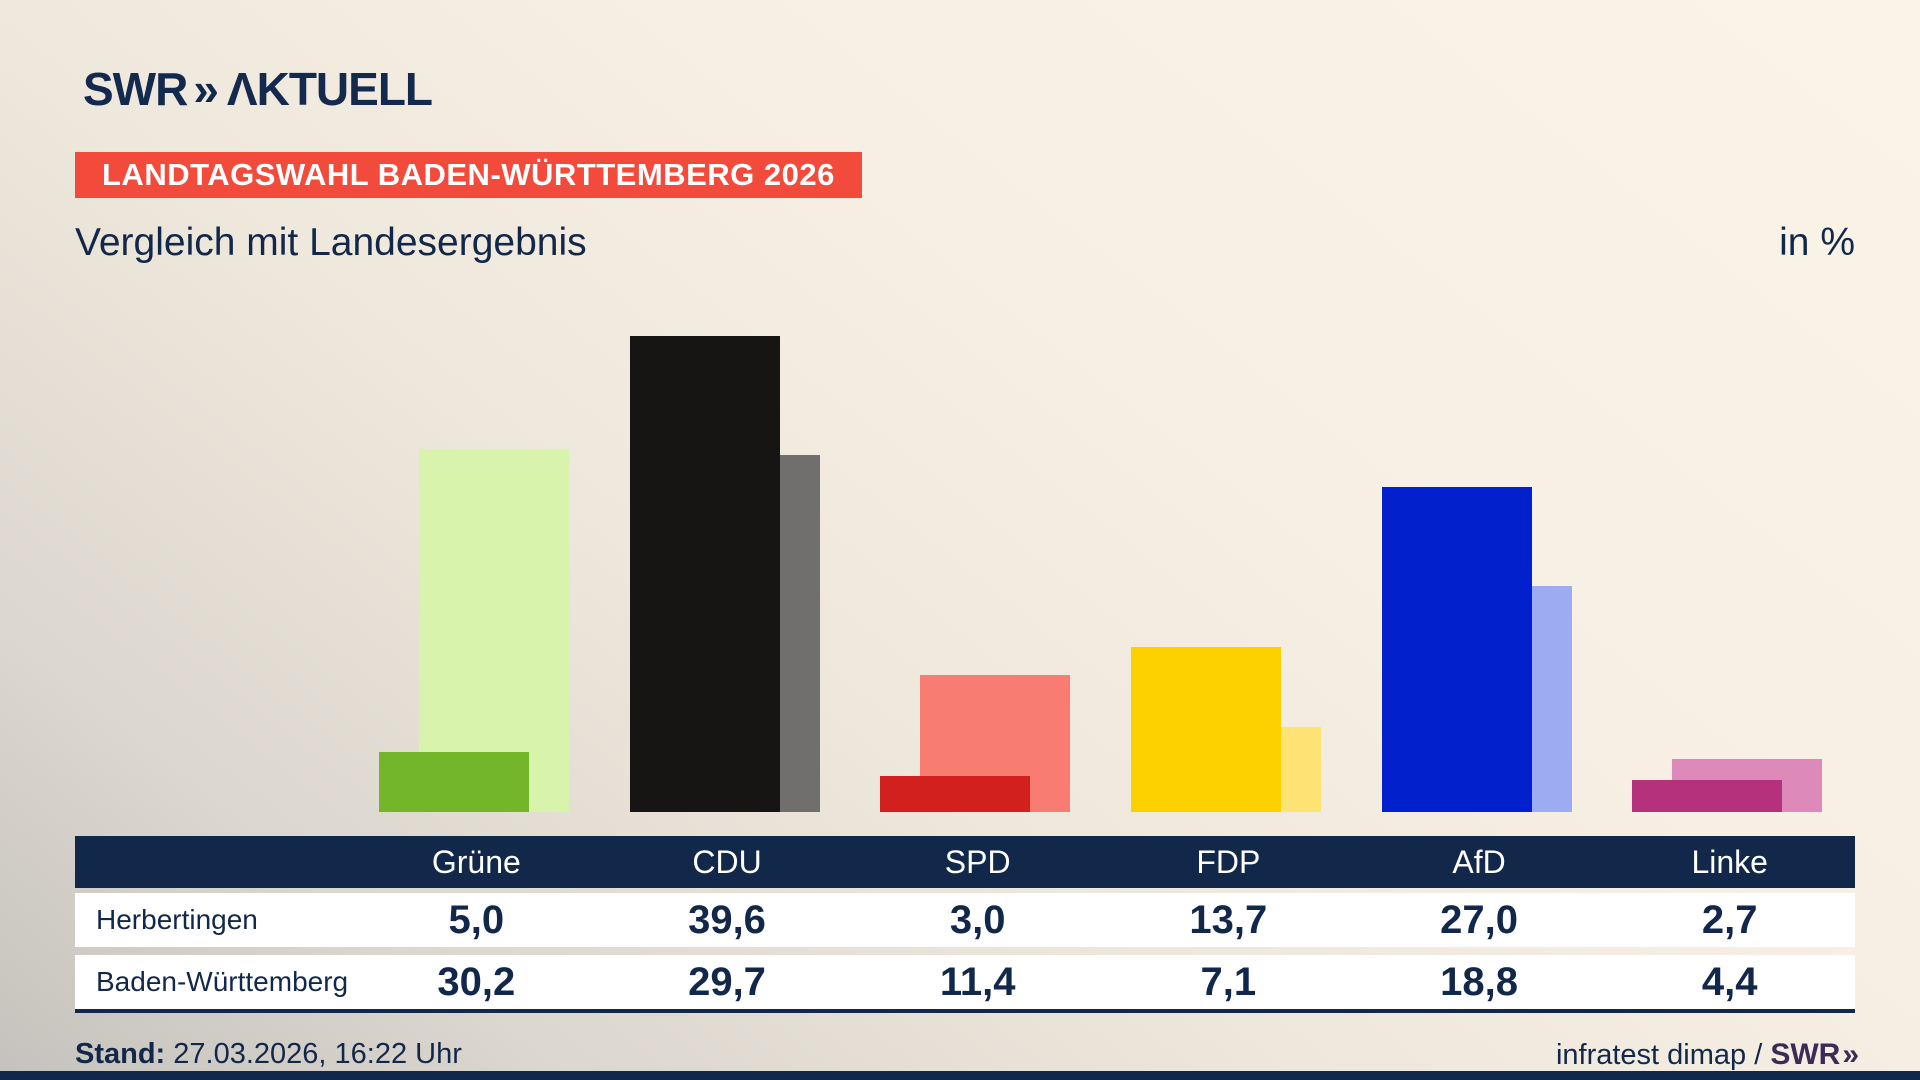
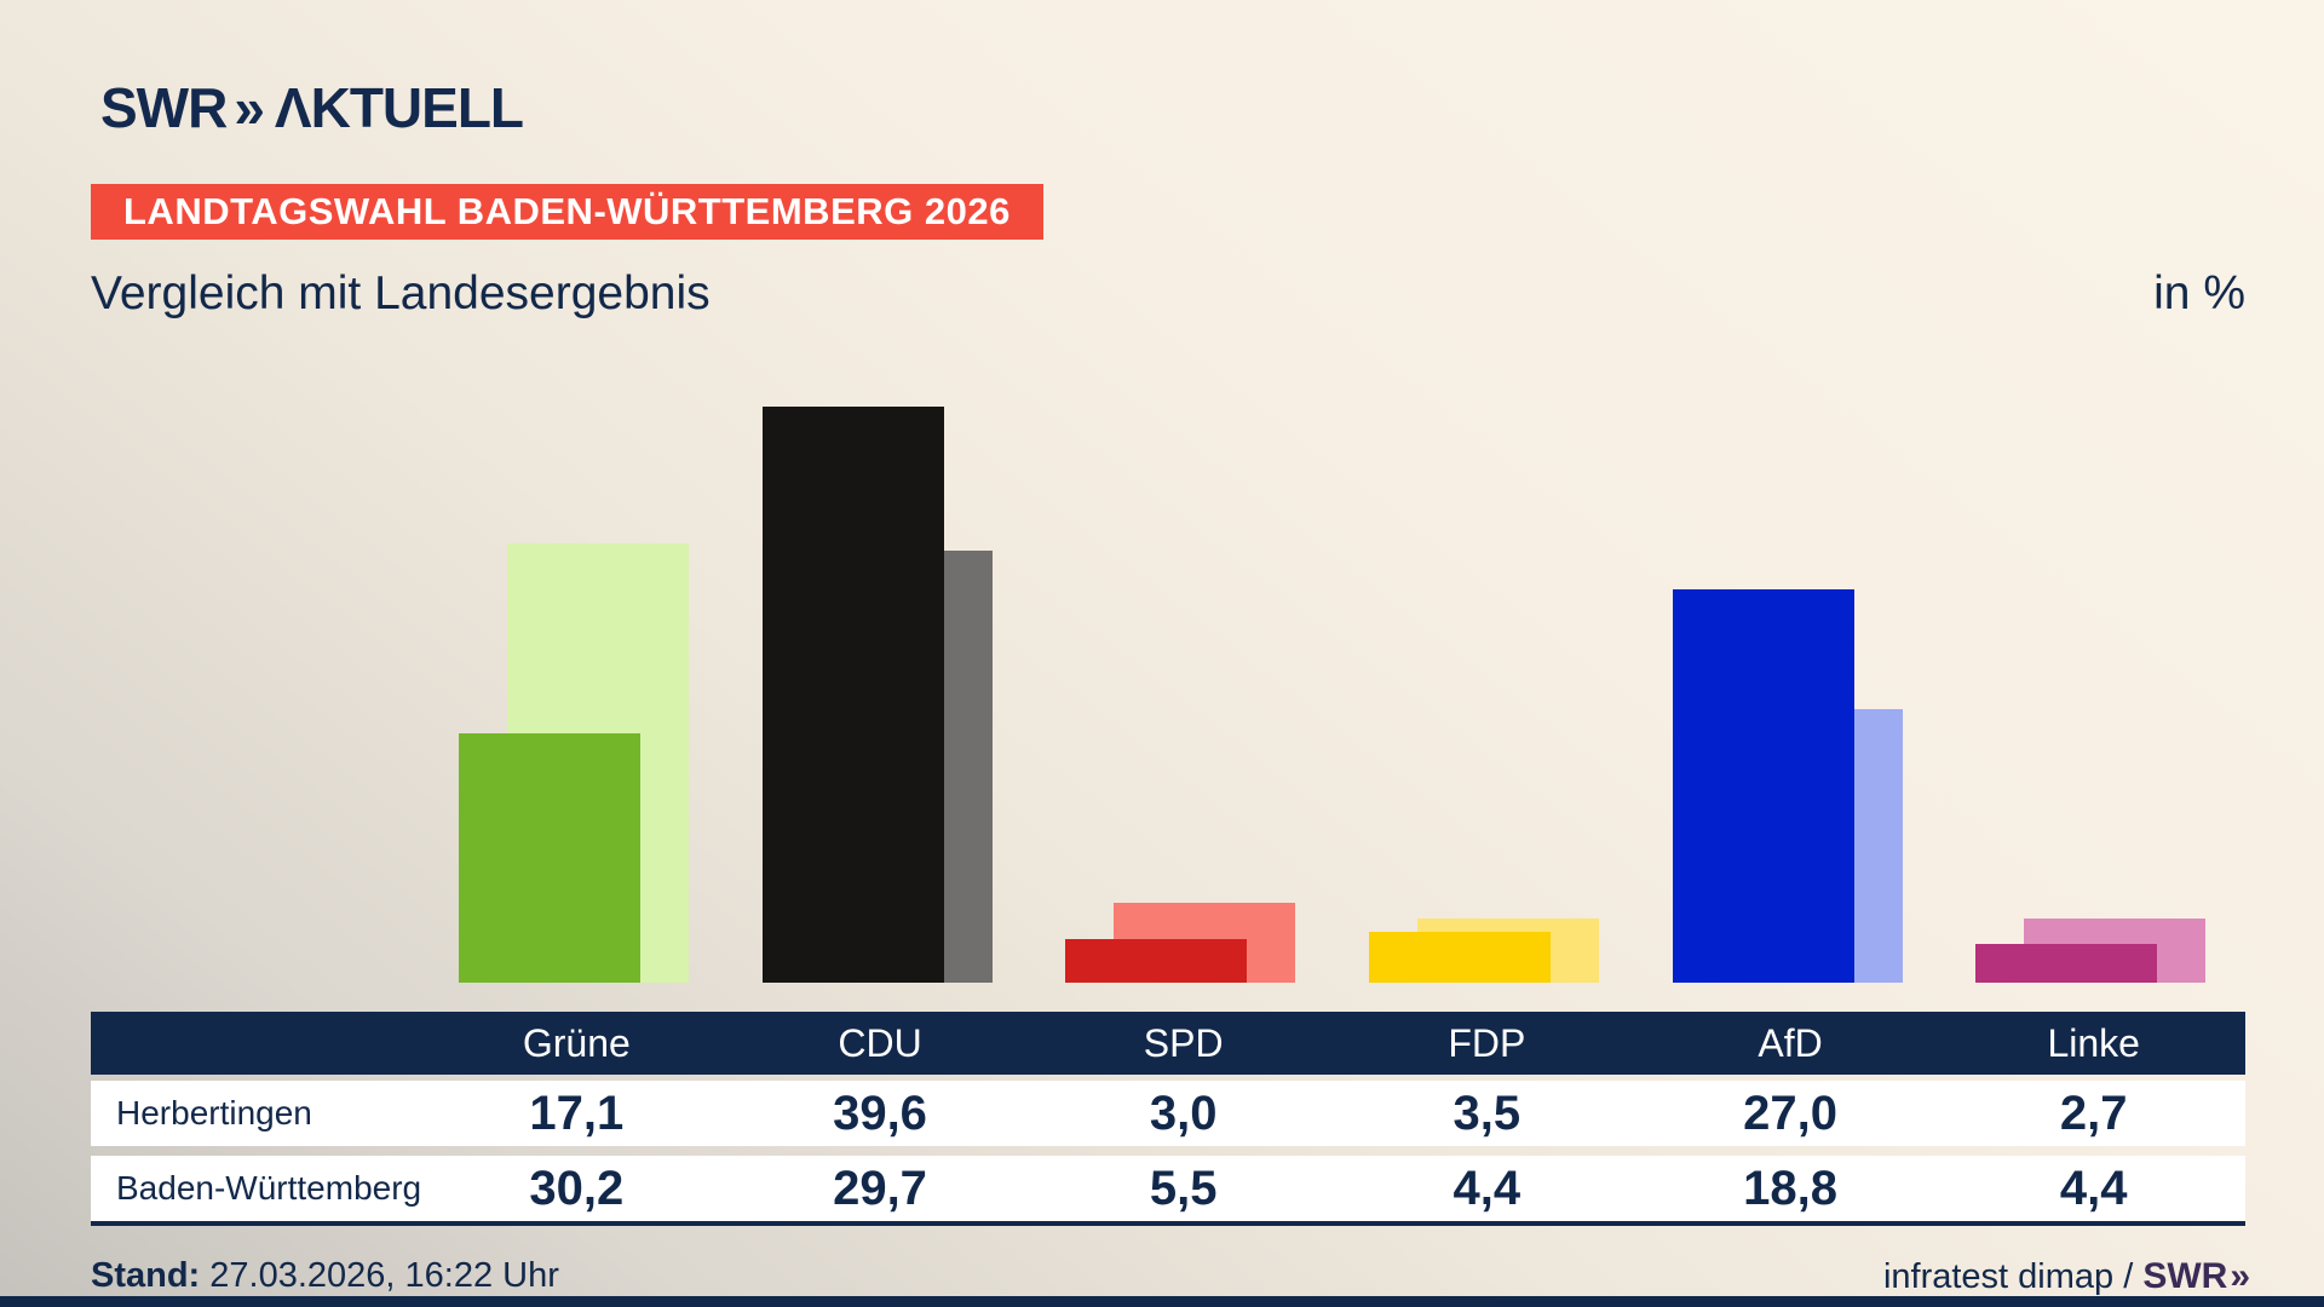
Herbertingen/Grüne: 5,0 -> 17,1
Baden-Württemberg/SPD: 11,4 -> 5,5
Herbertingen/FDP: 13,7 -> 3,5
Baden-Württemberg/FDP: 7,1 -> 4,4
